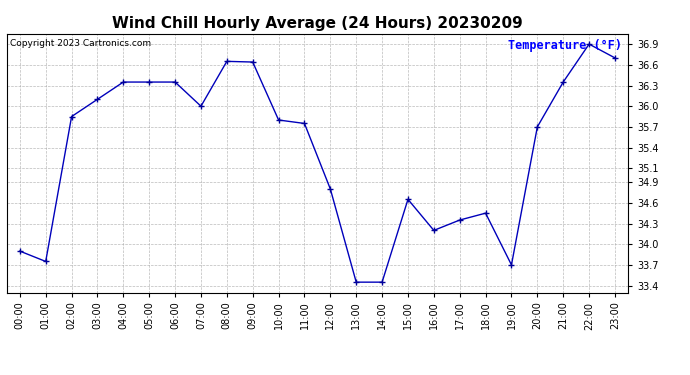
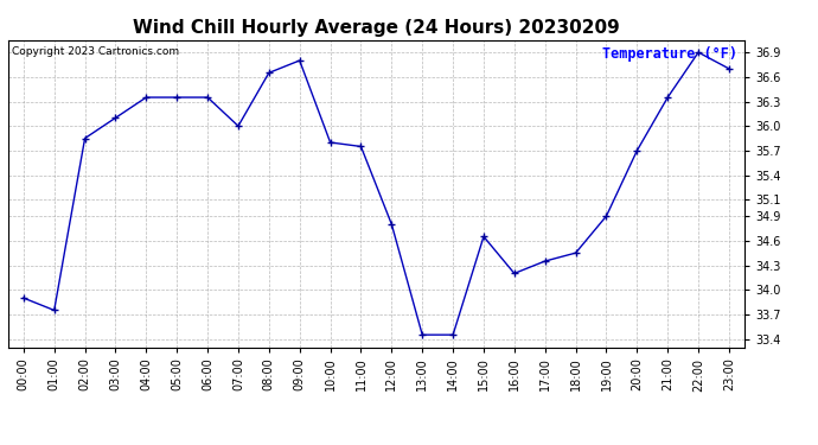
09:00: 36.64 -> 36.80
19:00: 33.70 -> 34.90
